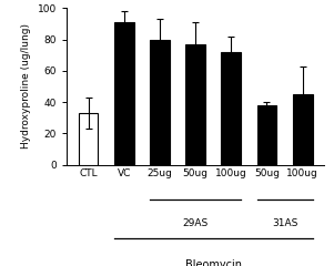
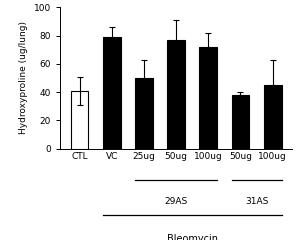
CTL: 33 -> 41
VC: 91 -> 79
25ug: 80 -> 50
